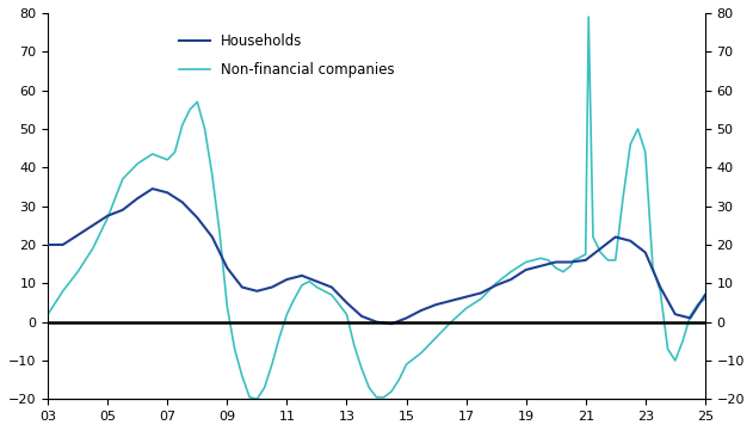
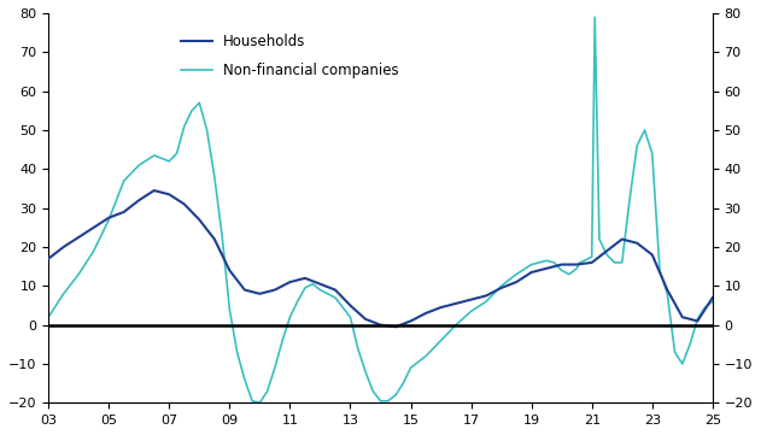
Households/03: 20.0 -> 17.0
